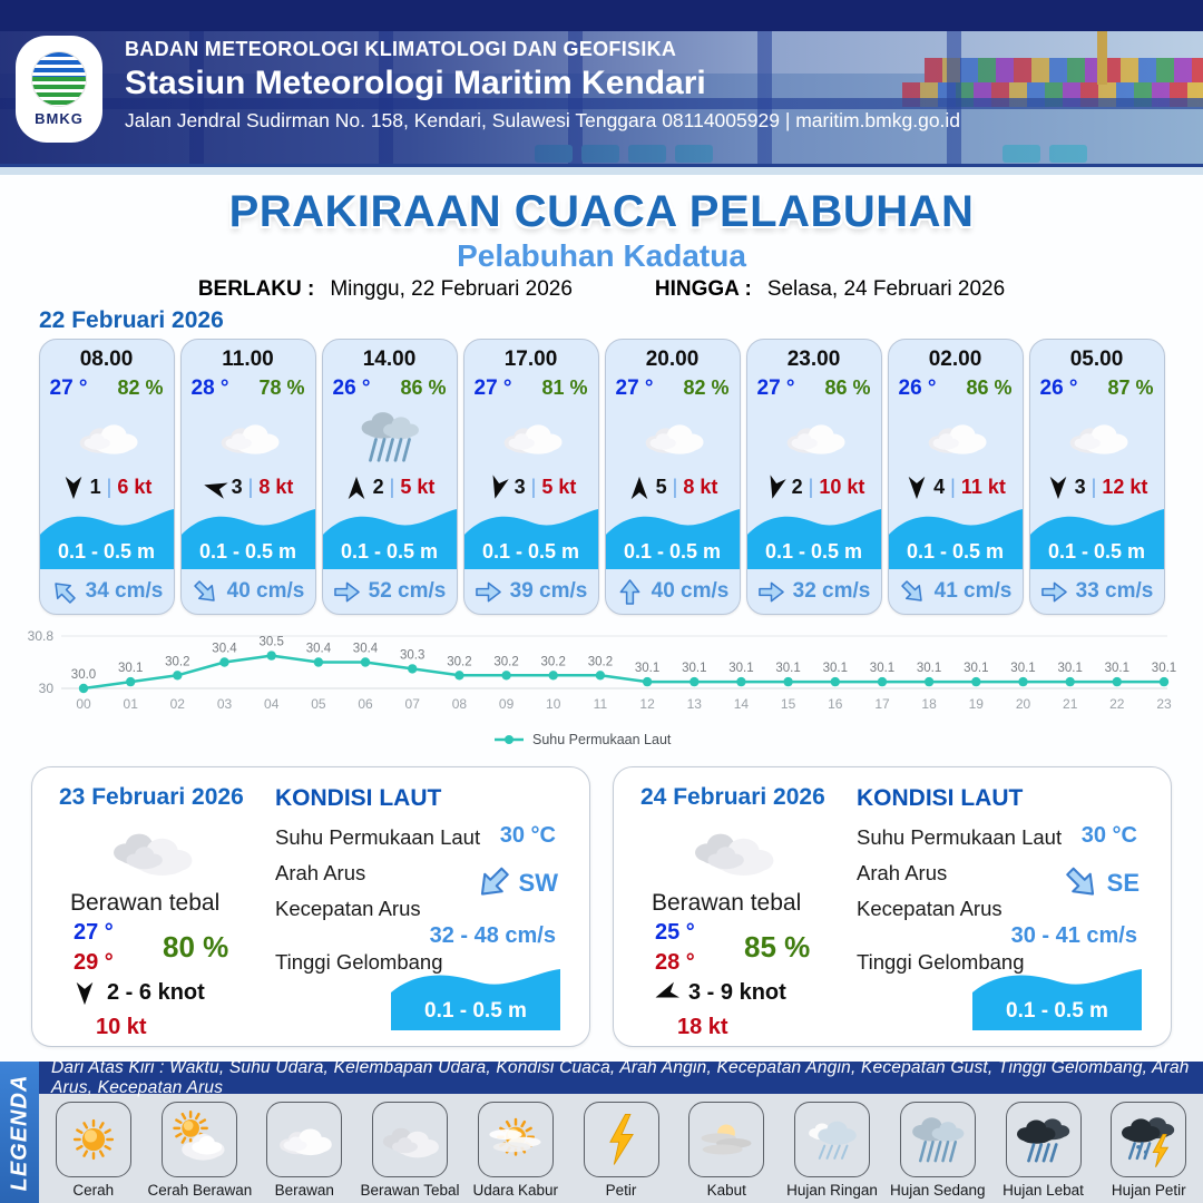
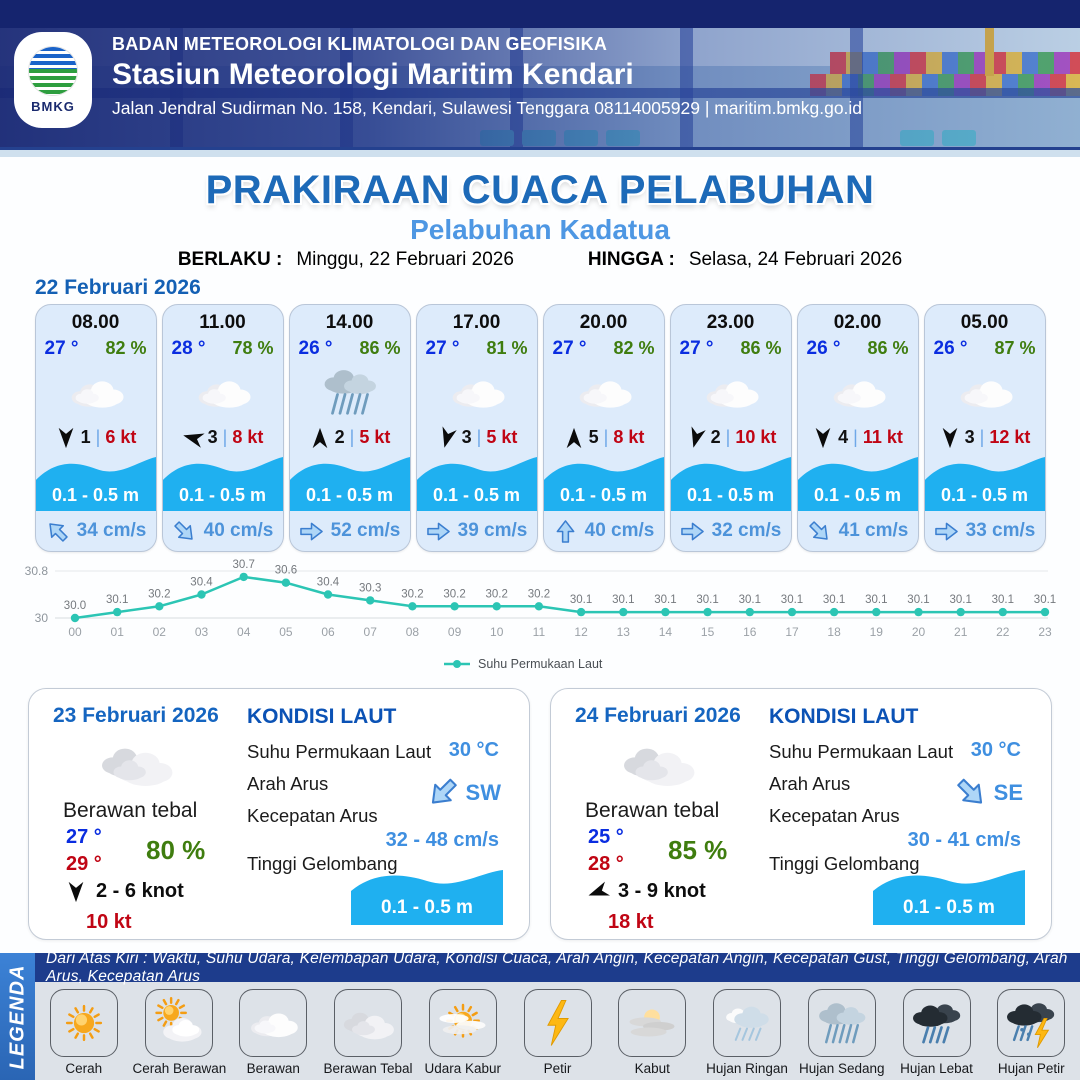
04: 30.5 -> 30.7
05: 30.4 -> 30.6
